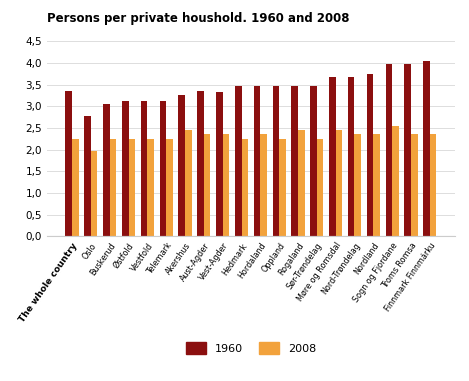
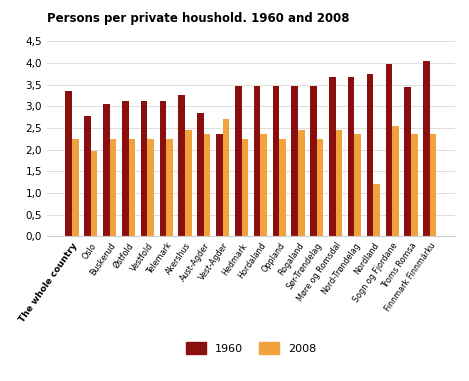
1960/Aust-Agder: 3,35 -> 2,85
1960/Vest-Agder: 3,33 -> 2,35
2008/Vest-Agder: 2,35 -> 2,70
2008/Nordland: 2,35 -> 1,20
1960/Troms Romsa: 3,97 -> 3,45
